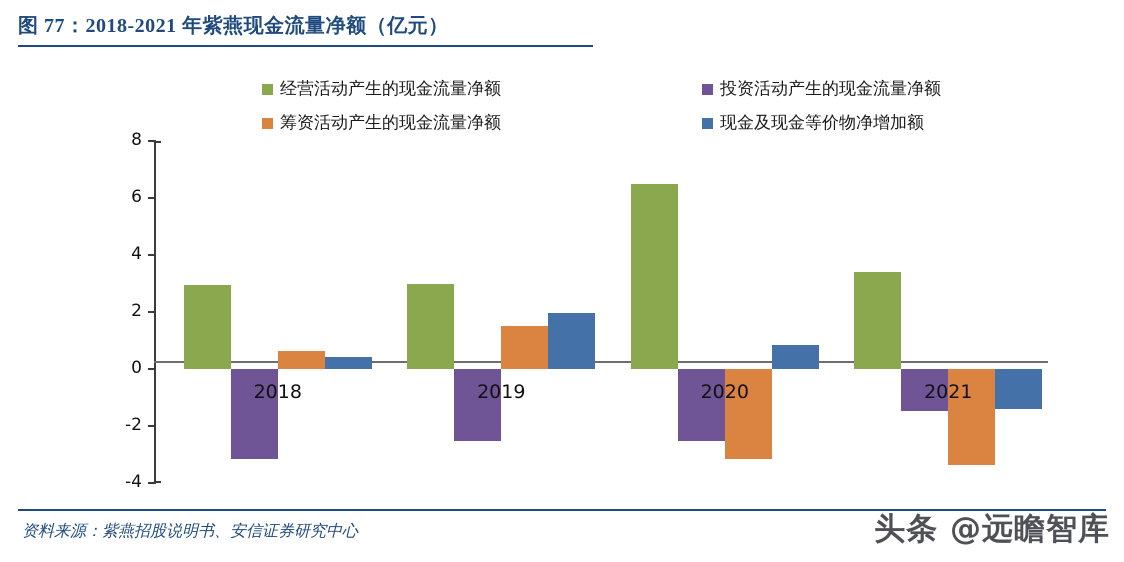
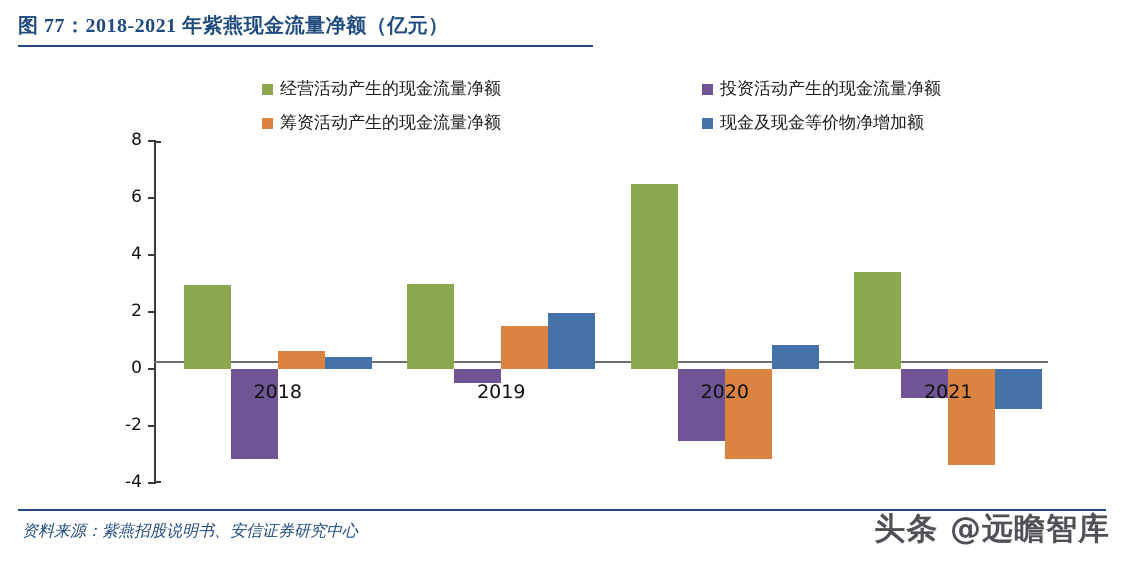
投资活动产生的现金流量净额/2019: -2.5 -> -0.5
投资活动产生的现金流量净额/2021: -1.5 -> -1.0
